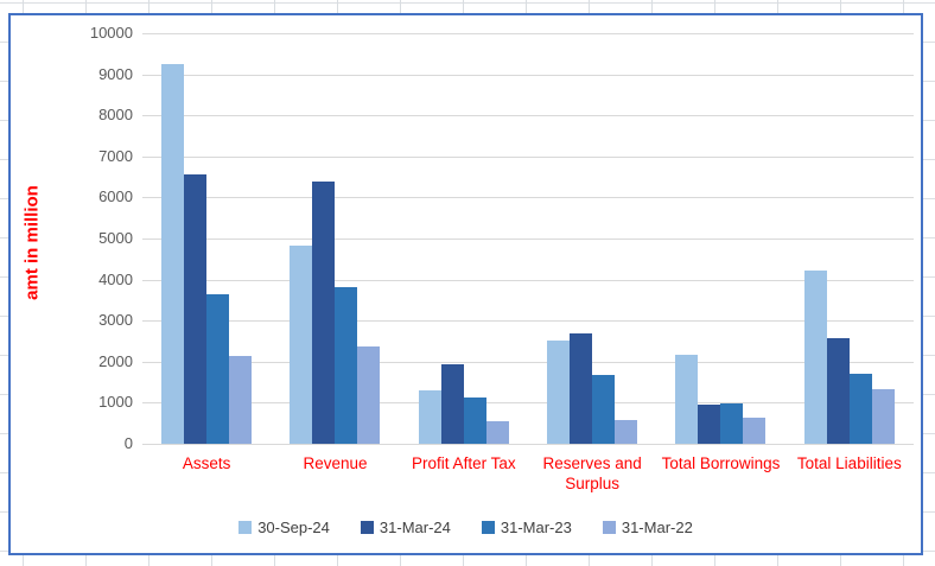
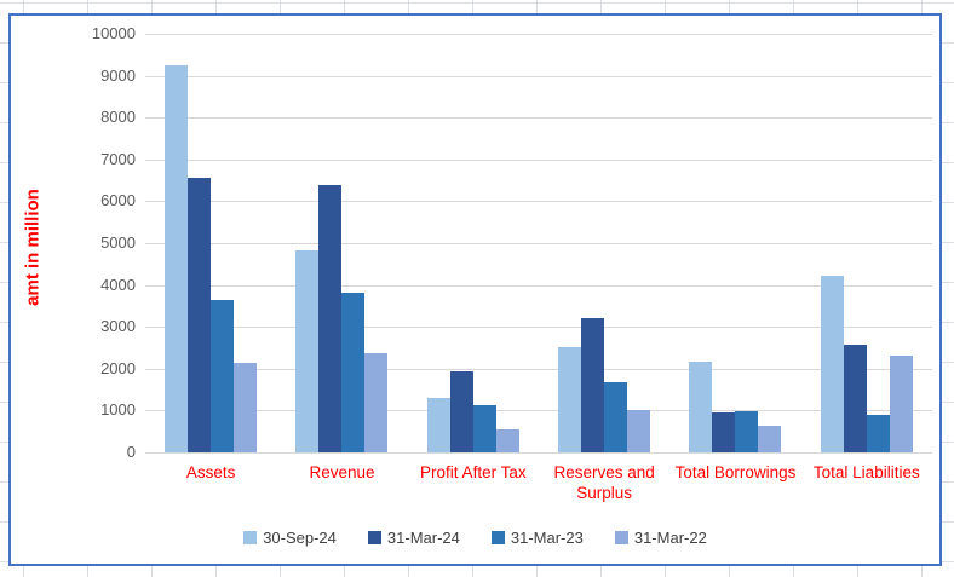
31-Mar-24/Reserves and Surplus: 2700 -> 3200
31-Mar-22/Reserves and Surplus: 600 -> 1000
31-Mar-23/Total Liabilities: 1700 -> 900
31-Mar-22/Total Liabilities: 1300 -> 2300
